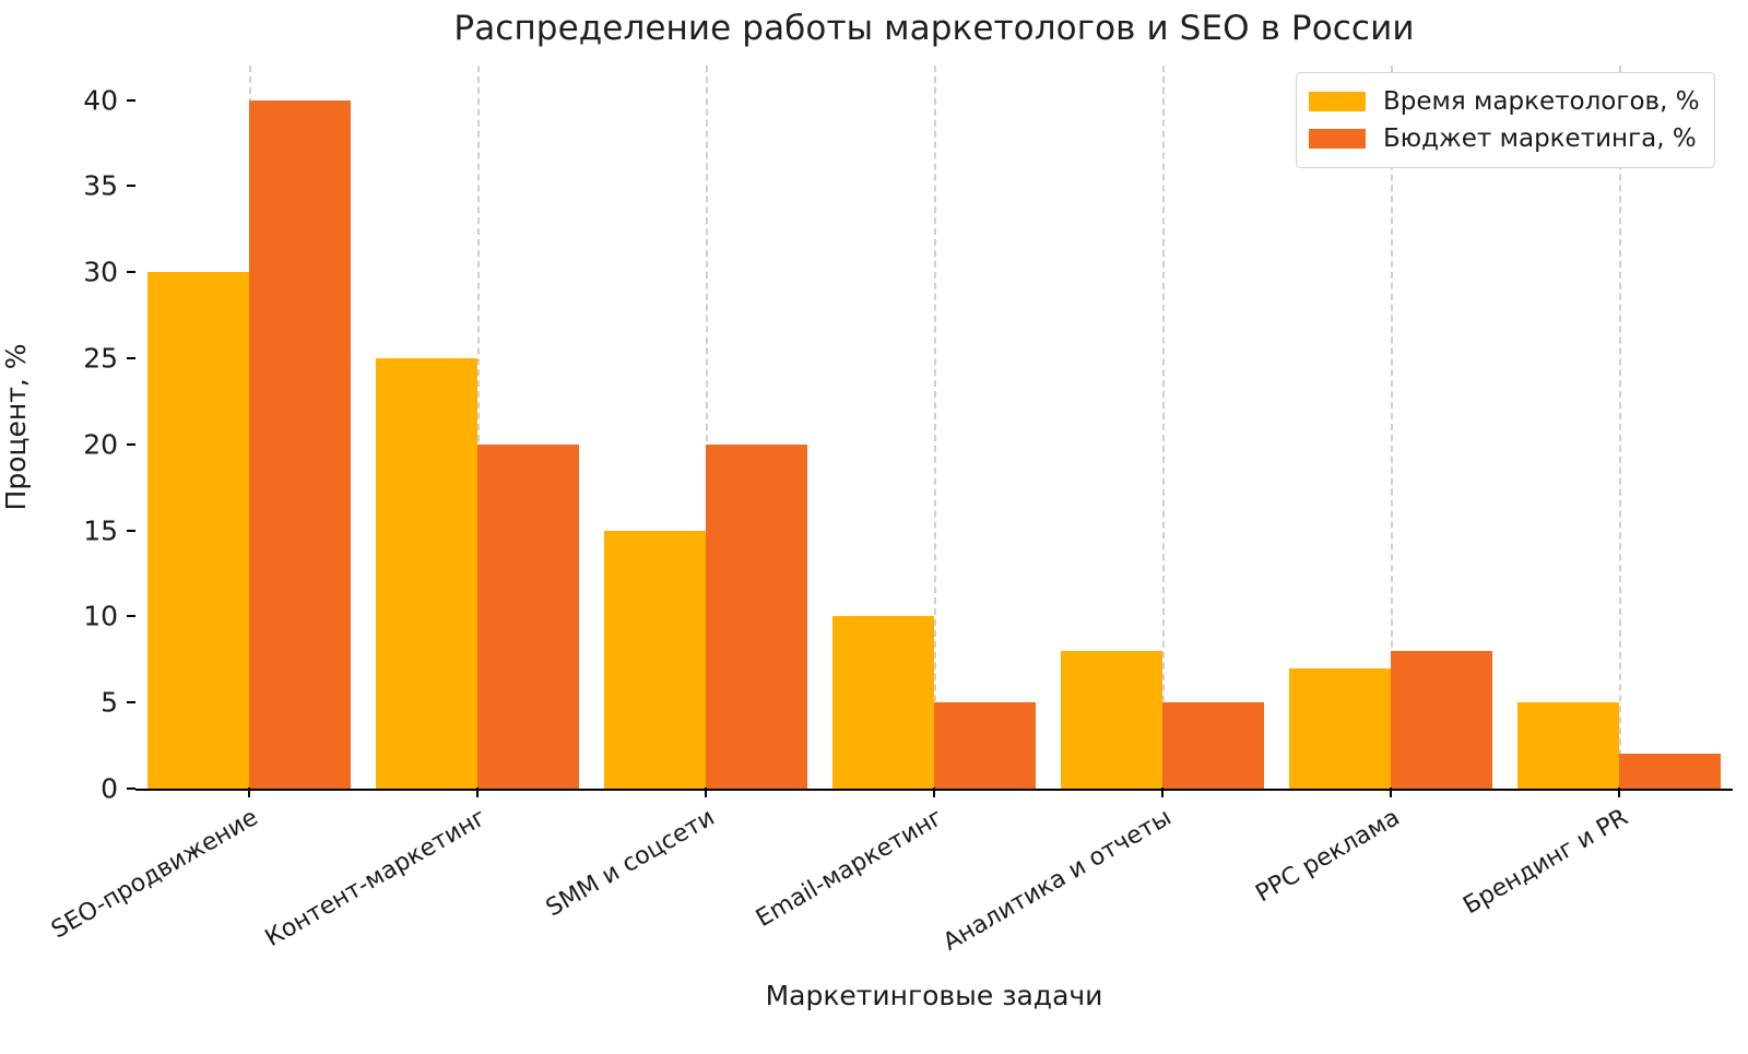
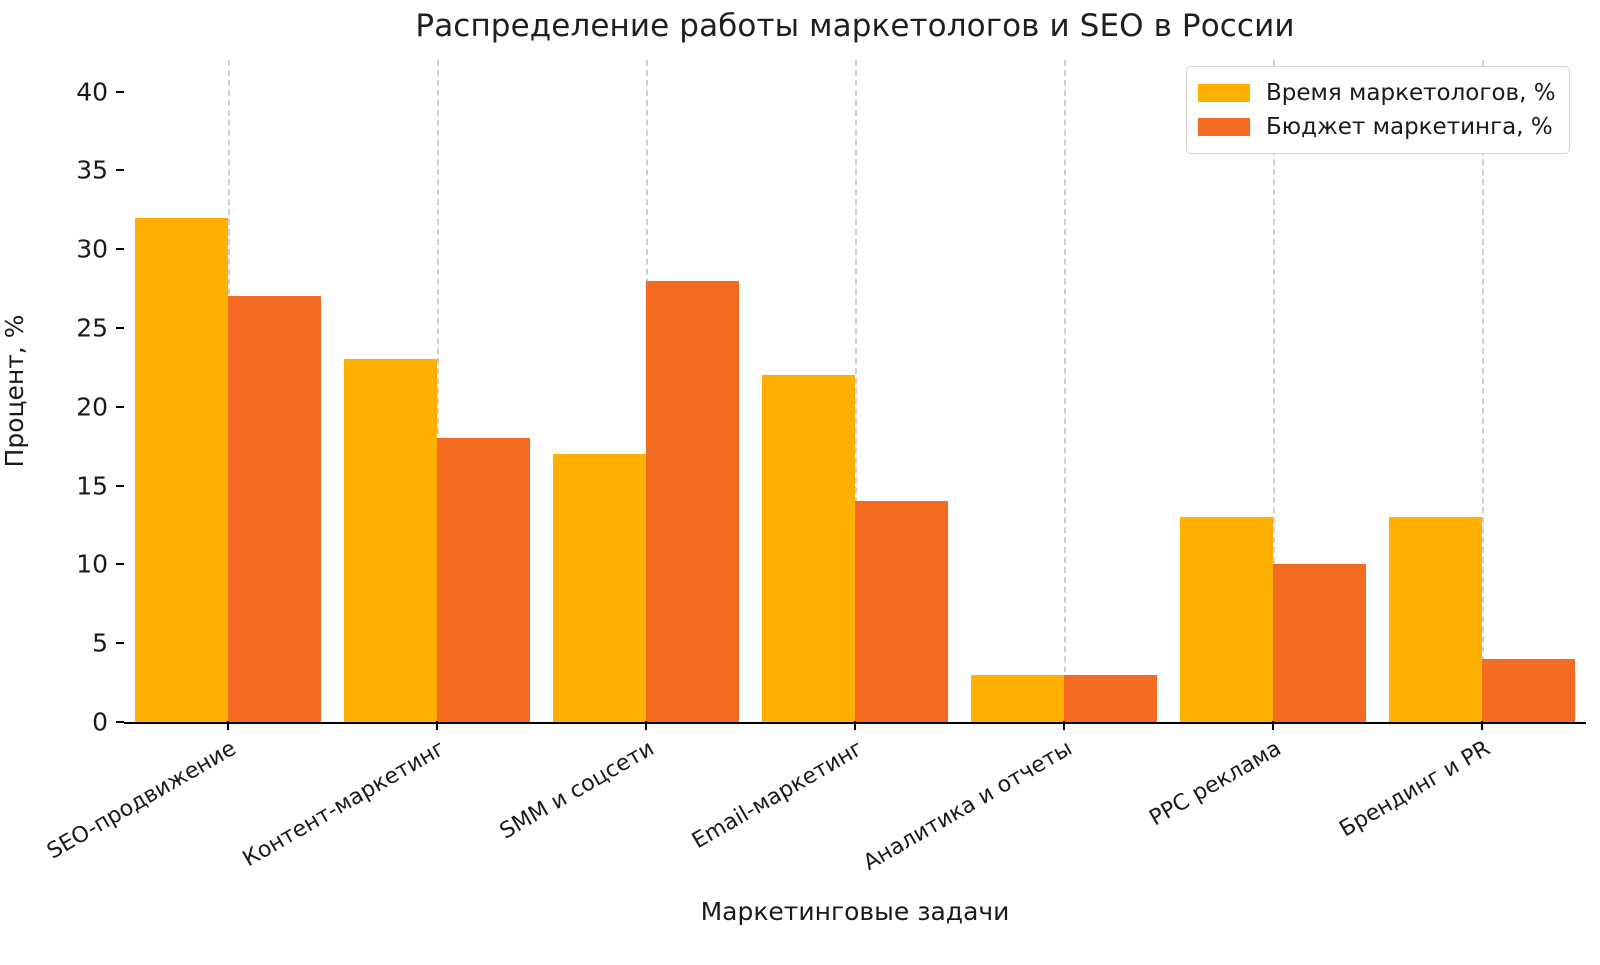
Время маркетологов, %/SEO-продвижение: 30 -> 32
Бюджет маркетинга, %/SEO-продвижение: 40 -> 27
Время маркетологов, %/Контент-маркетинг: 25 -> 23
Бюджет маркетинга, %/Контент-маркетинг: 20 -> 18
Время маркетологов, %/SMM и соцсети: 15 -> 17
Бюджет маркетинга, %/SMM и соцсети: 20 -> 28
Время маркетологов, %/Email-маркетинг: 10 -> 22
Бюджет маркетинга, %/Email-маркетинг: 5 -> 14
Время маркетологов, %/Аналитика и отчеты: 8 -> 3
Бюджет маркетинга, %/Аналитика и отчеты: 5 -> 3
Время маркетологов, %/PPC реклама: 7 -> 13
Бюджет маркетинга, %/PPC реклама: 8 -> 10
Время маркетологов, %/Брендинг и PR: 5 -> 13
Бюджет маркетинга, %/Брендинг и PR: 2 -> 4
